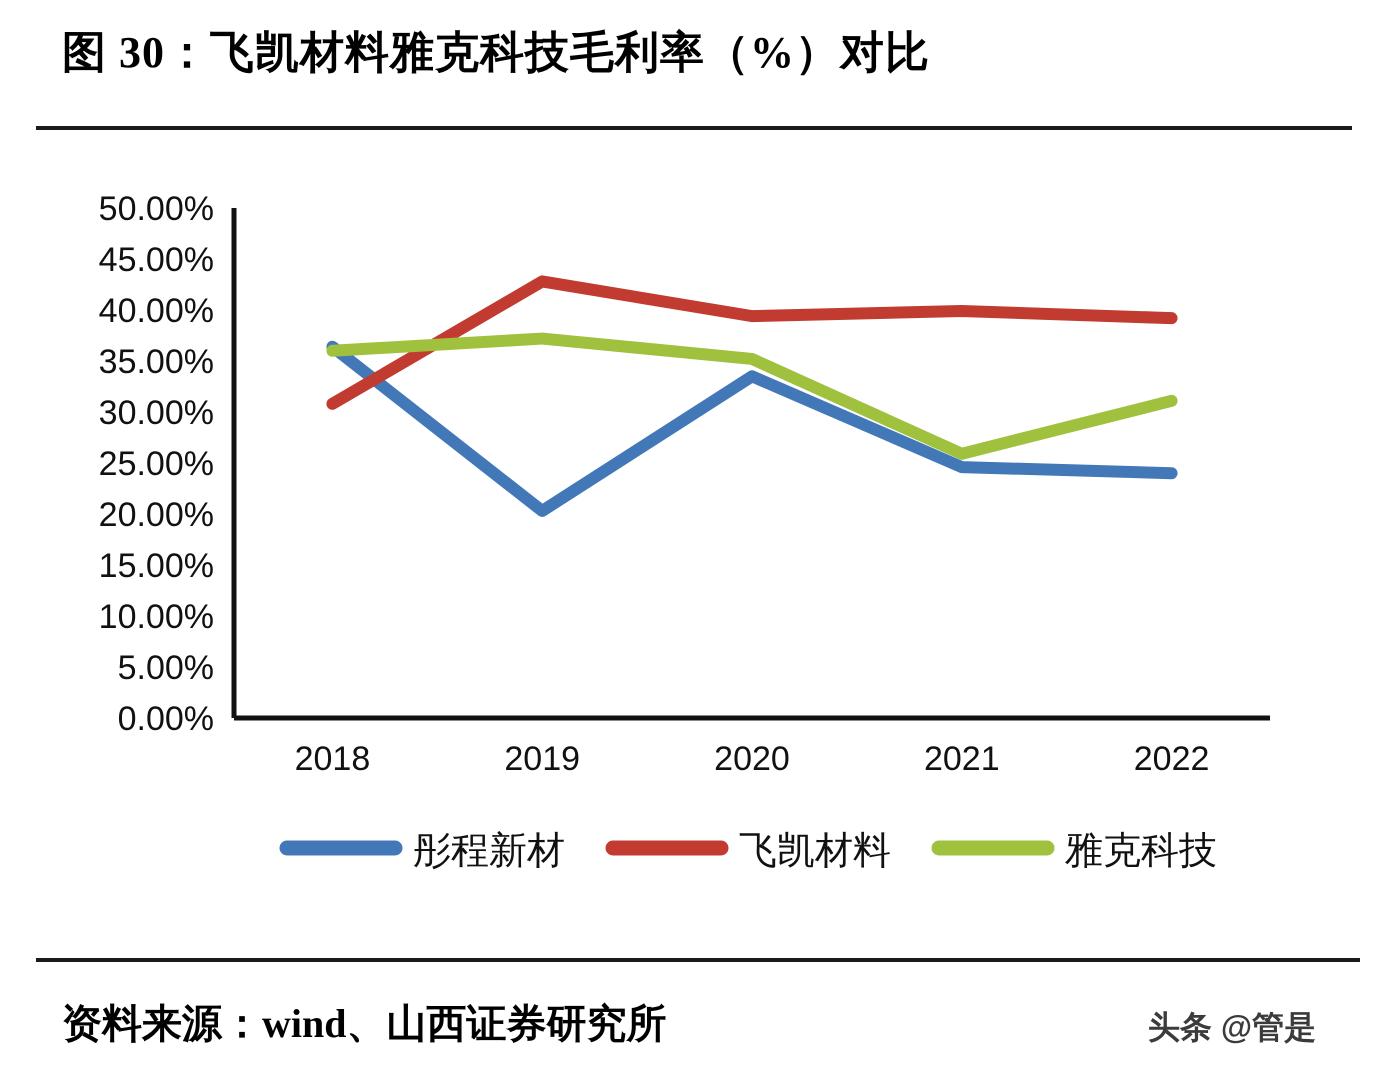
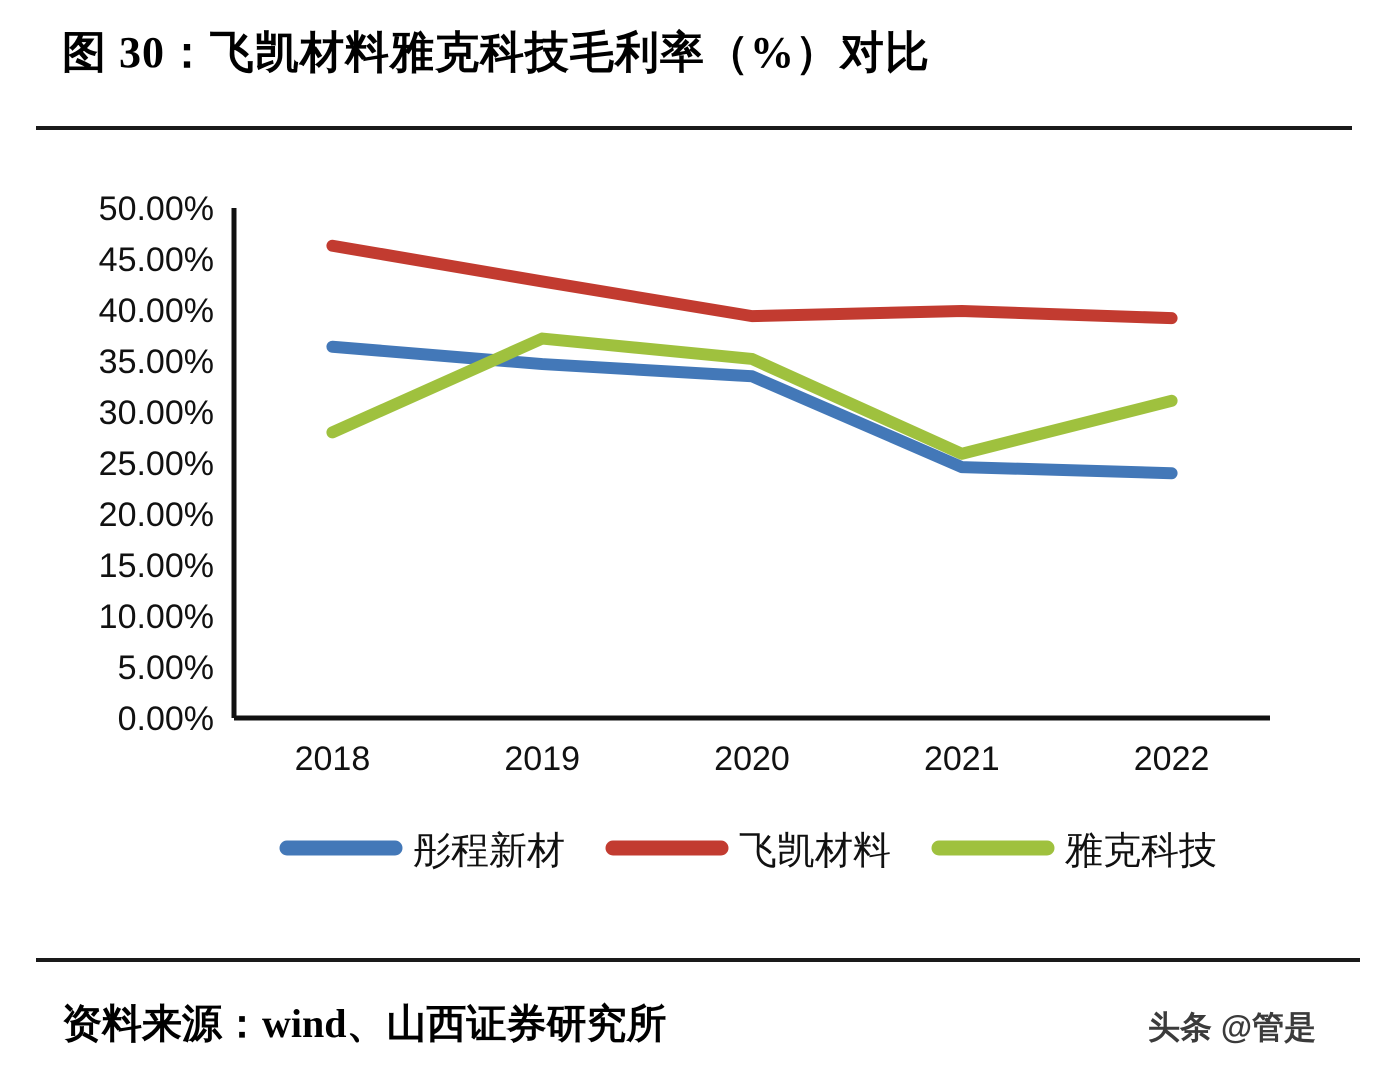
飞凯材料/2018: 30.8% -> 46.3%
雅克科技/2018: 36.0% -> 28.0%
彤程新材/2019: 20.3% -> 34.7%
